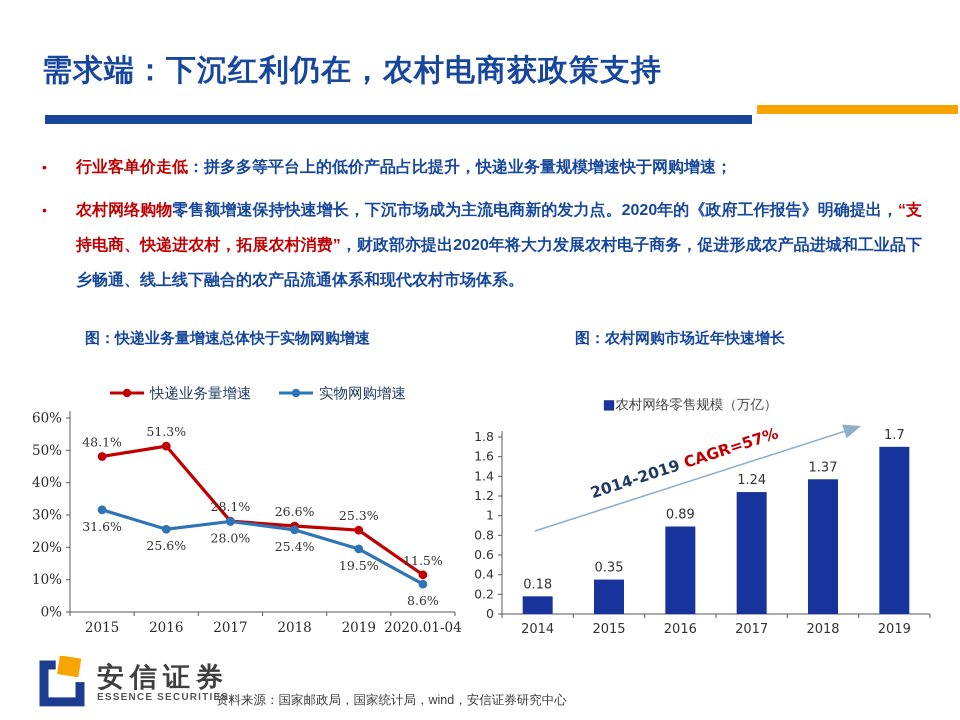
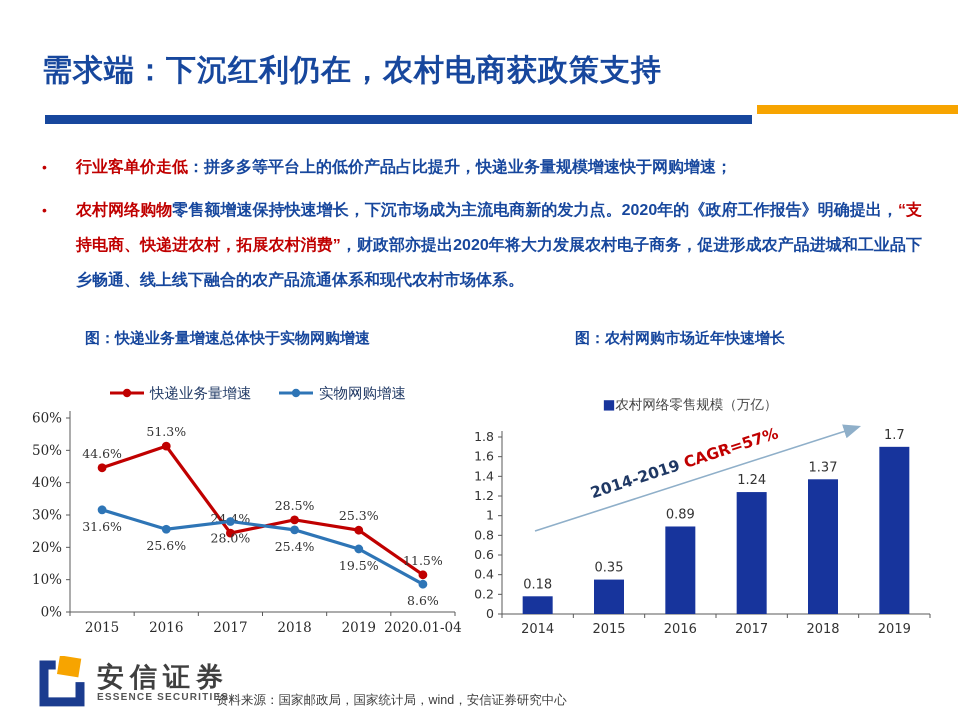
图：快递业务量增速总体快于实物网购增速/快递业务量增速/2015: 48.1% -> 44.6%
图：快递业务量增速总体快于实物网购增速/快递业务量增速/2017: 28.1% -> 24.4%
图：快递业务量增速总体快于实物网购增速/快递业务量增速/2018: 26.6% -> 28.5%
